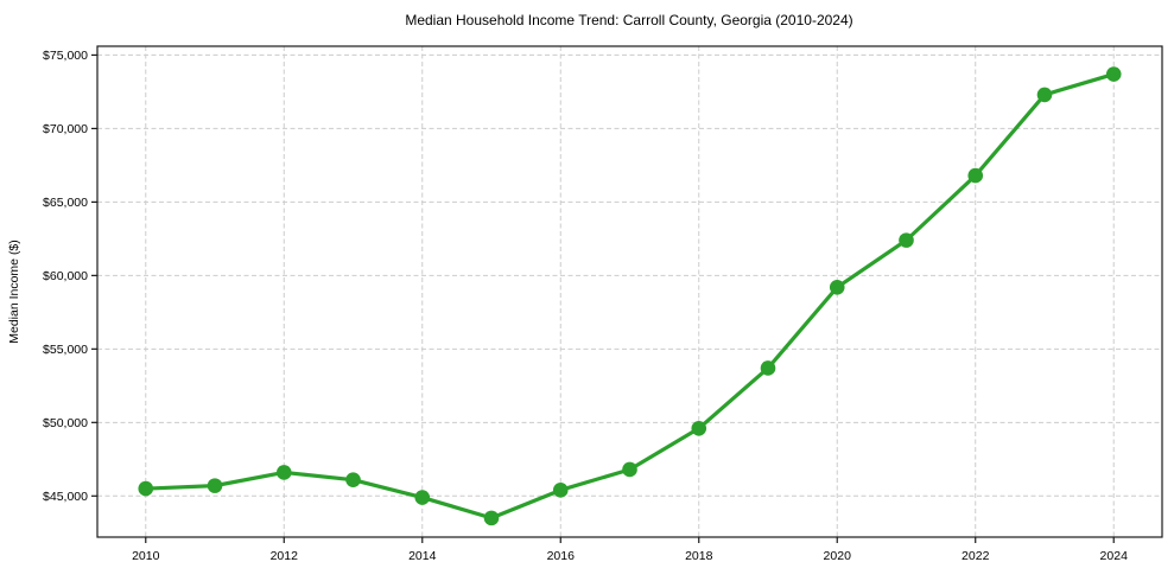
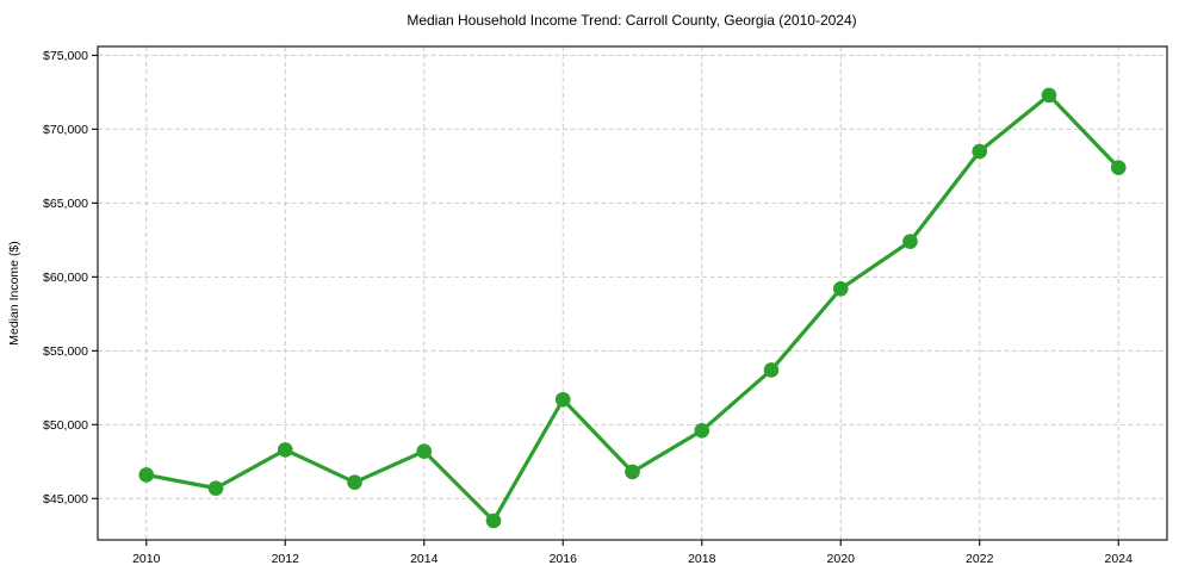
2010: $45500 -> $46600
2012: $46600 -> $48300
2014: $44900 -> $48200
2016: $45400 -> $51700
2022: $66800 -> $68500
2024: $73700 -> $67400
